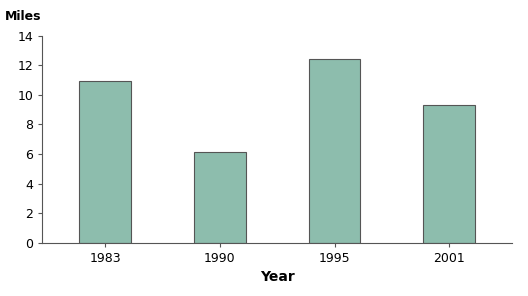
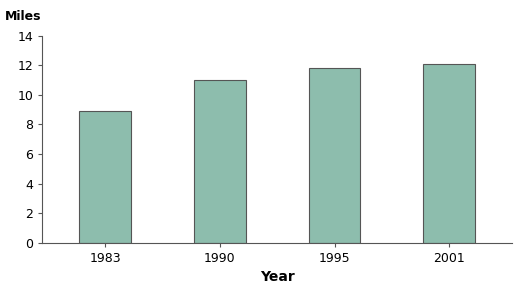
1983: 10.9 -> 8.9
1990: 6.1 -> 11.0
1995: 12.4 -> 11.8
2001: 9.3 -> 12.1
